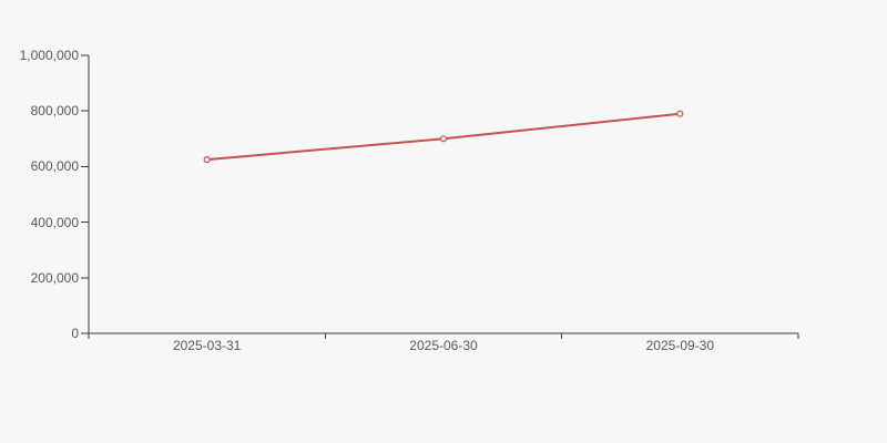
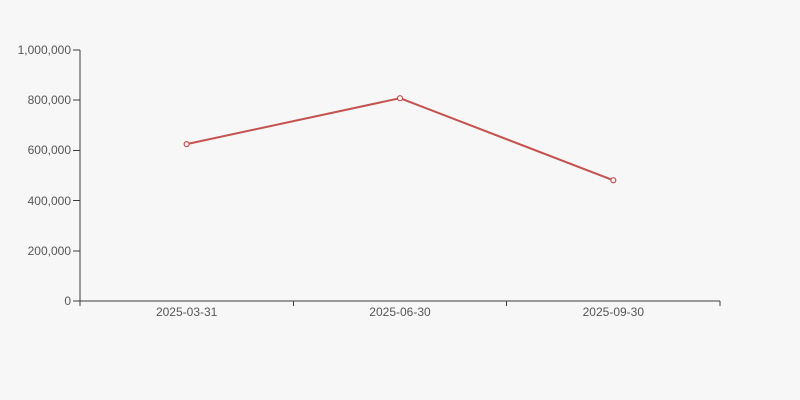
2025-06-30: 700000 -> 810000
2025-09-30: 790000 -> 480000
